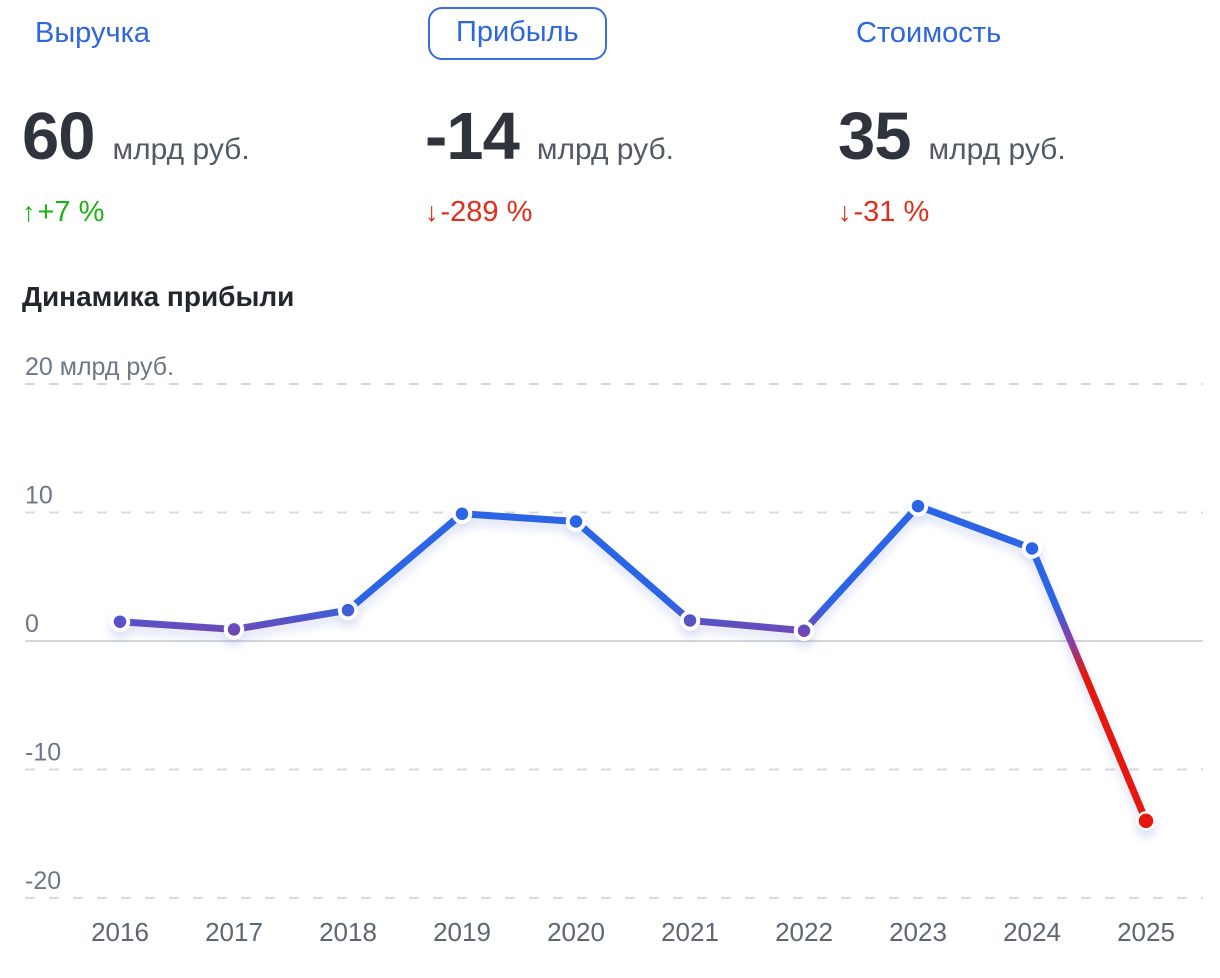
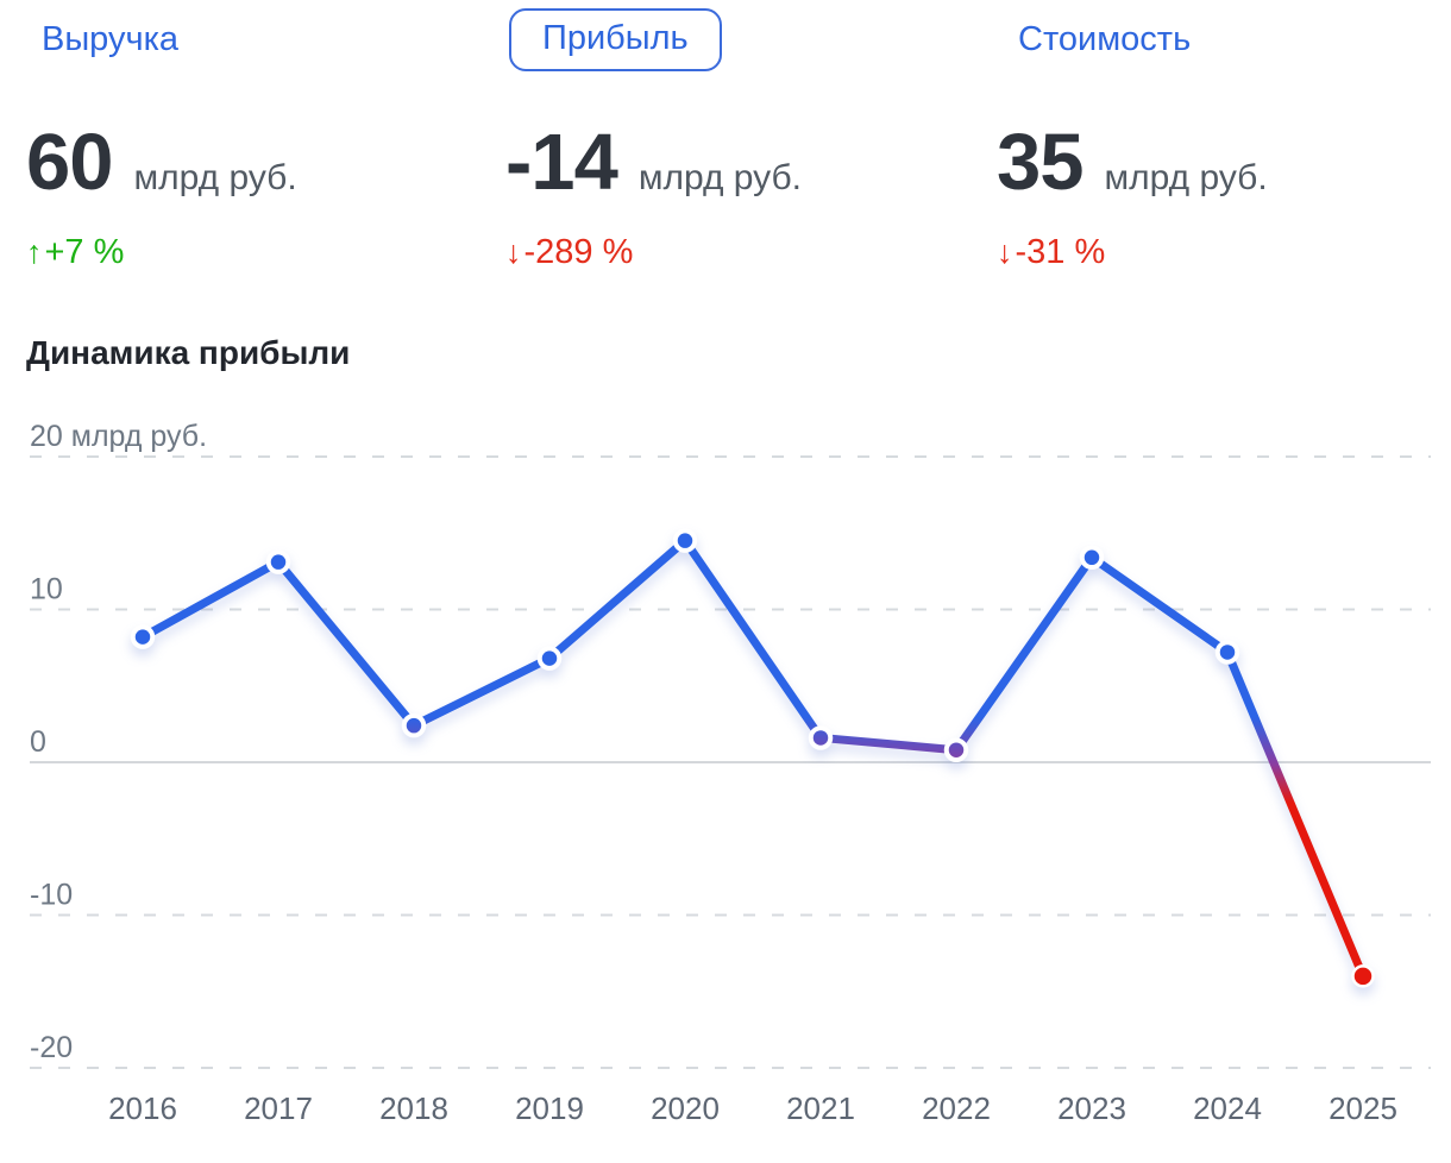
2016: 1.5 -> 8.2
2017: 0.9 -> 13.1
2019: 9.9 -> 6.8
2020: 9.3 -> 14.5
2023: 10.5 -> 13.4
